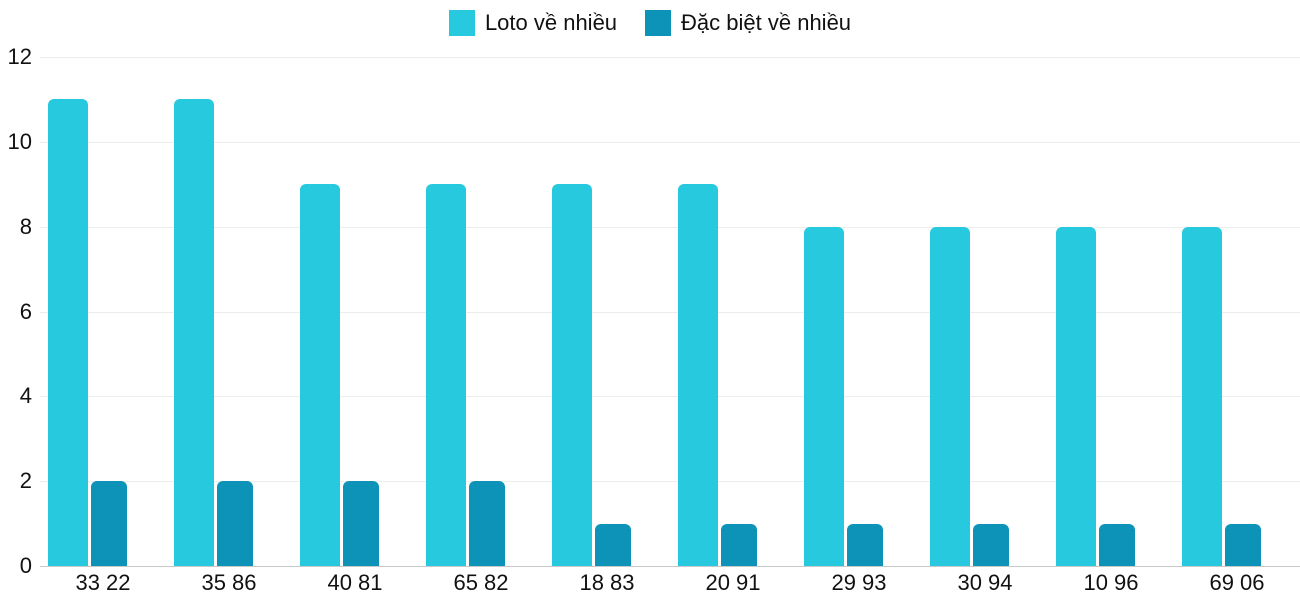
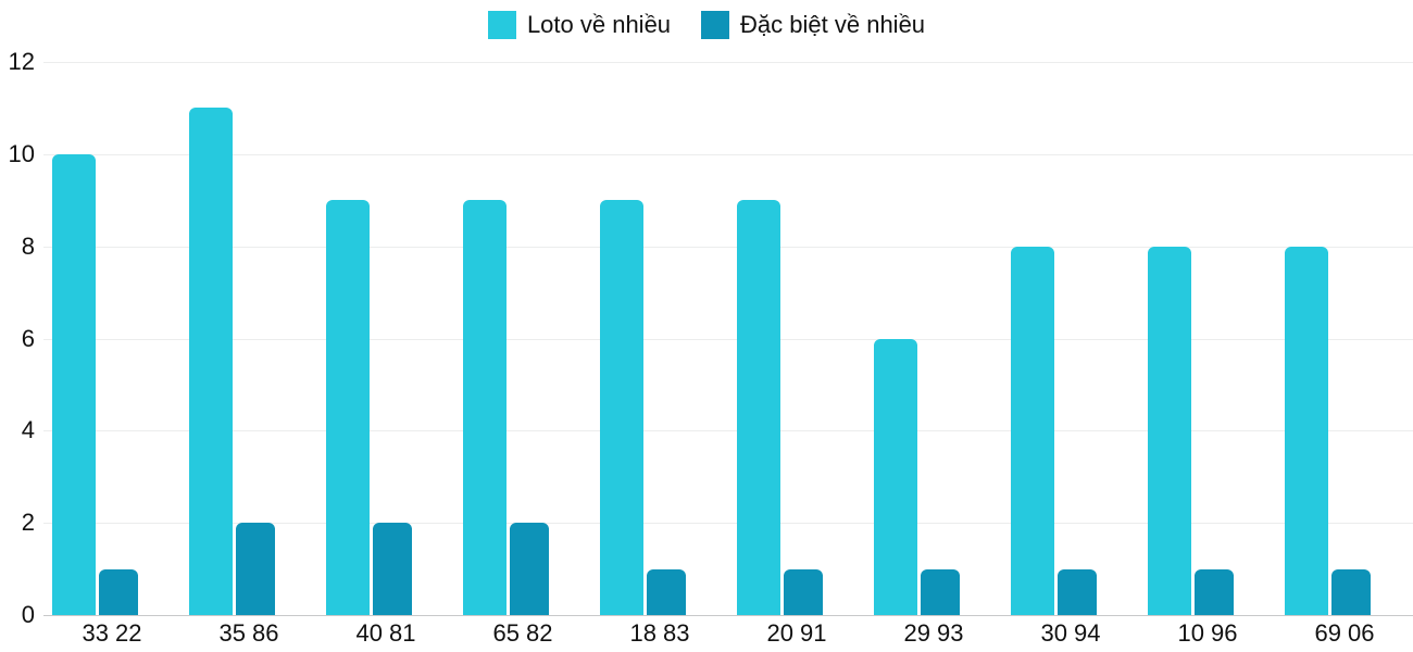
Loto về nhiều/33 22: 11 -> 10
Đặc biệt về nhiều/33 22: 2 -> 1
Loto về nhiều/29 93: 8 -> 6
